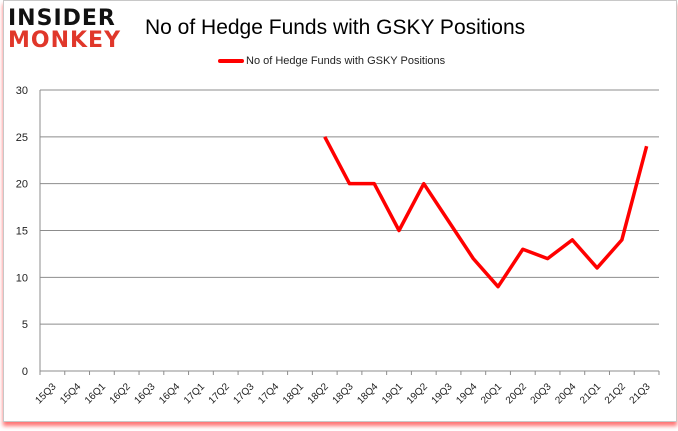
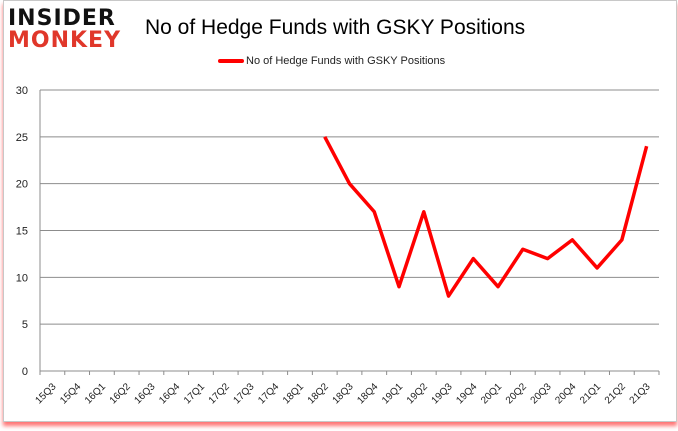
18Q4: 20 -> 17
19Q1: 15 -> 9
19Q2: 20 -> 17
19Q3: 16 -> 8
